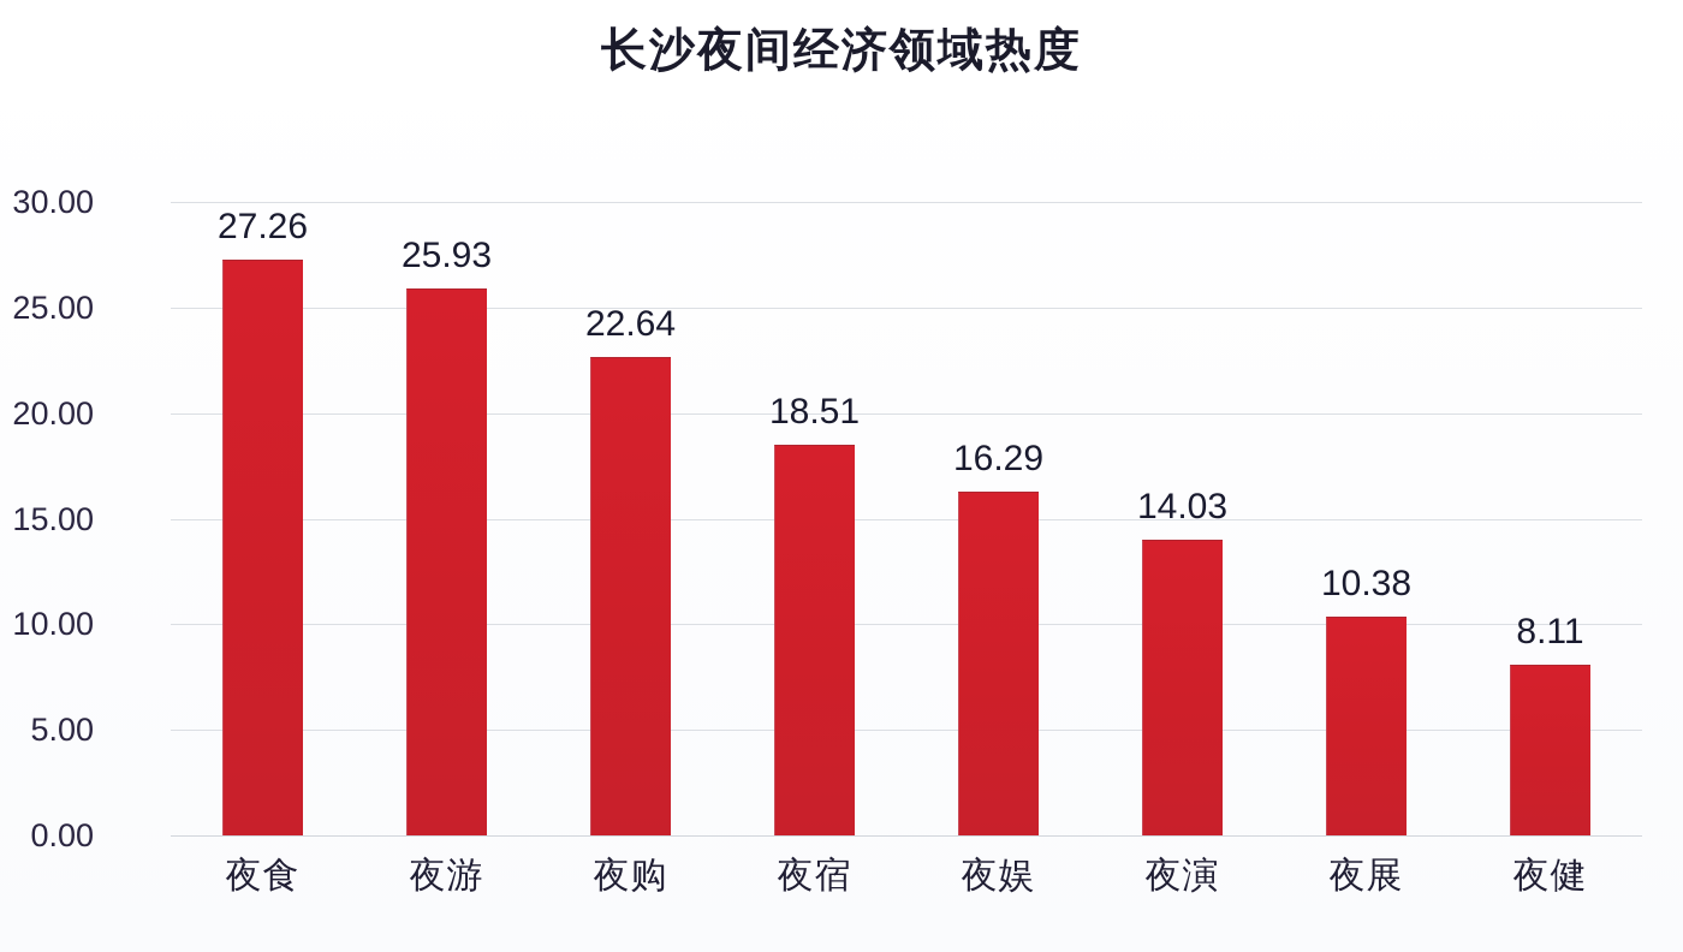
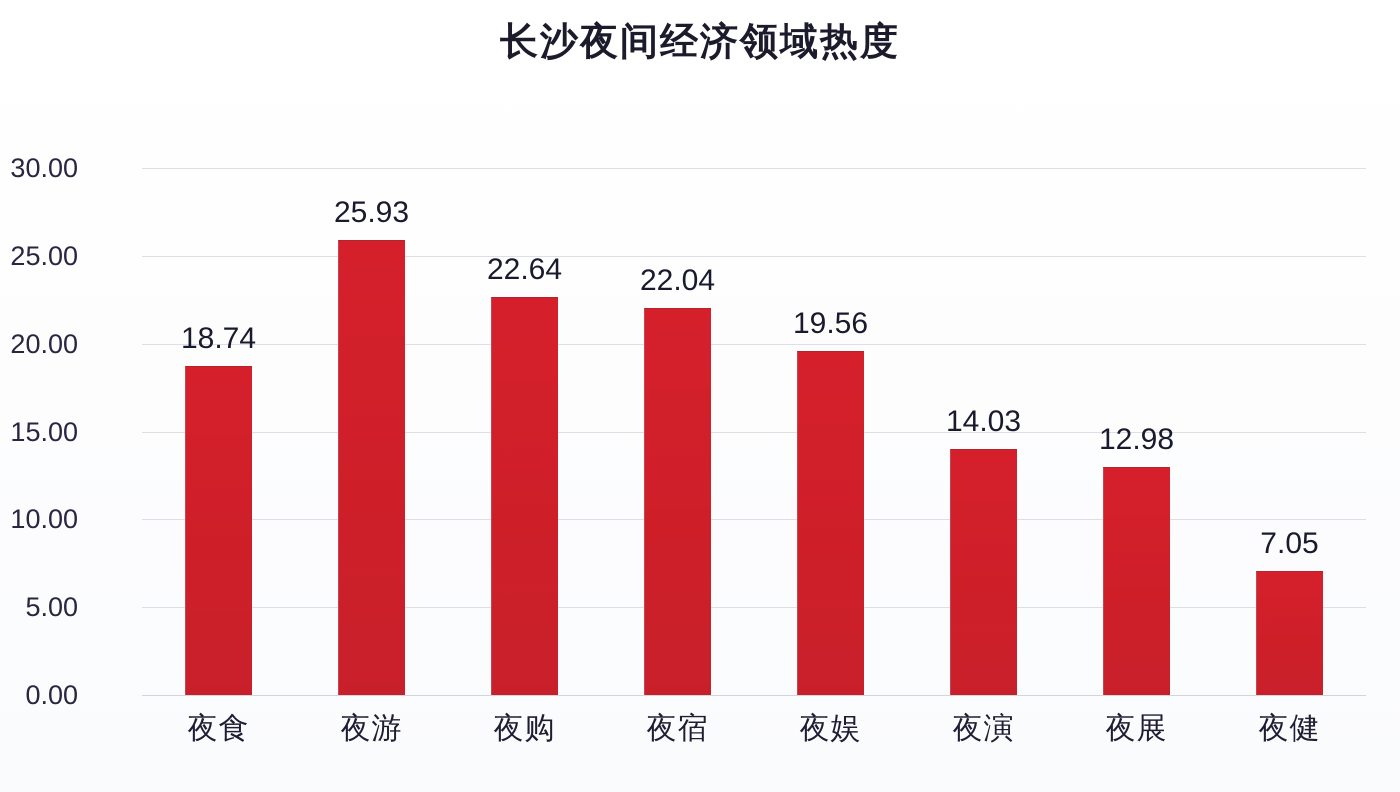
夜食: 27.26 -> 18.74
夜宿: 18.51 -> 22.04
夜娱: 16.29 -> 19.56
夜展: 10.38 -> 12.98
夜健: 8.11 -> 7.05
